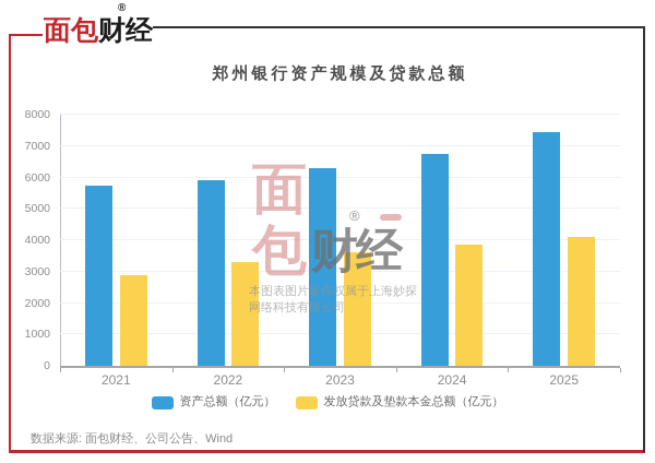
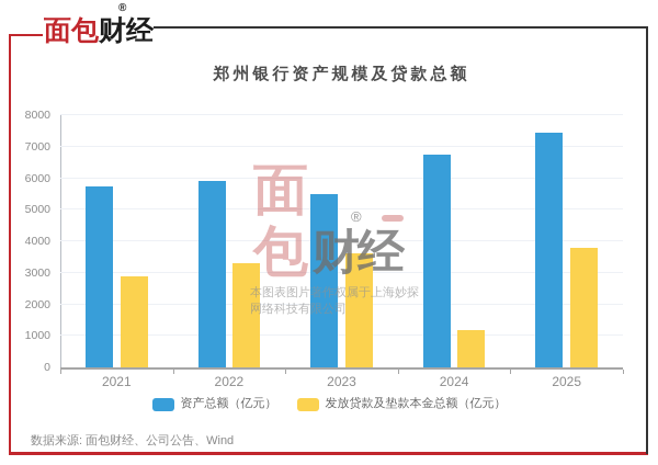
资产总额（亿元）/2023: 6300 -> 5500
发放贷款及垫款本金总额（亿元）/2024: 3900 -> 1200
发放贷款及垫款本金总额（亿元）/2025: 4100 -> 3800
